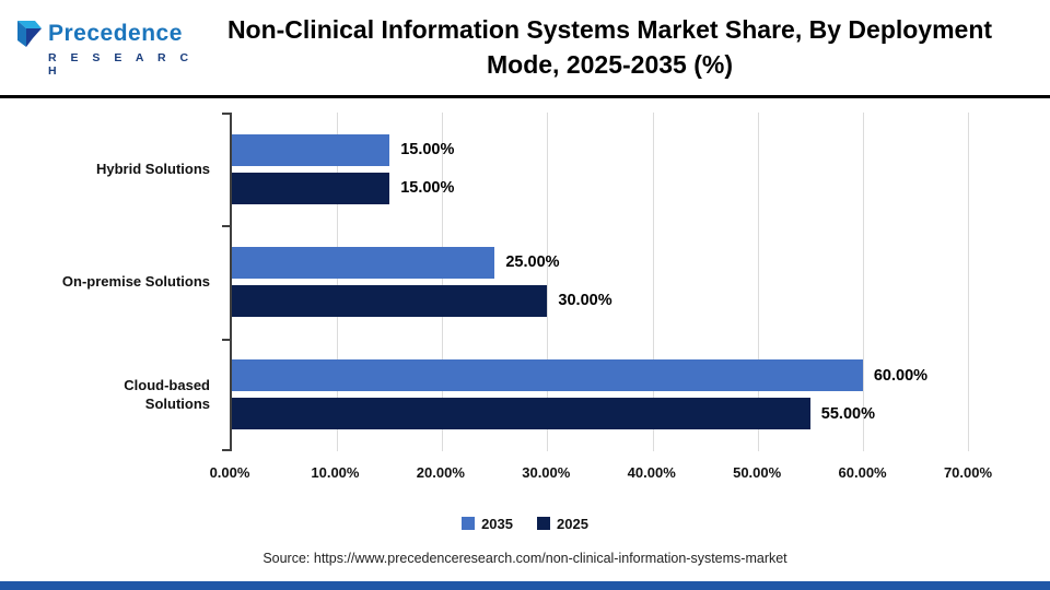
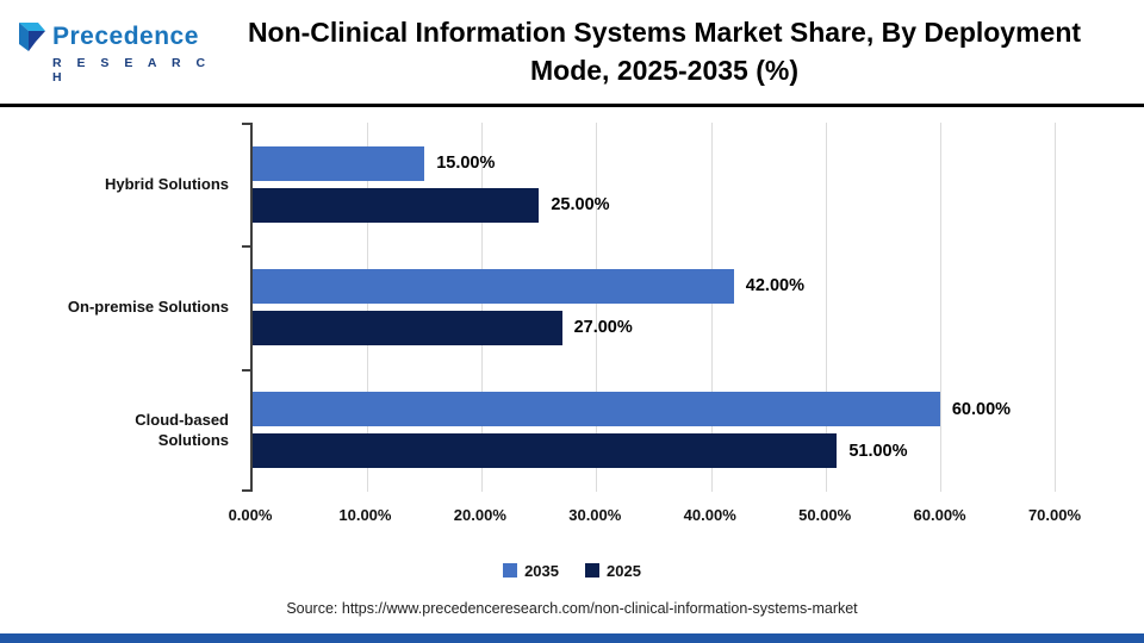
2025/Hybrid Solutions: 15.00% -> 25.00%
2035/On-premise Solutions: 25.00% -> 42.00%
2025/On-premise Solutions: 30.00% -> 27.00%
2025/Cloud-based Solutions: 55.00% -> 51.00%
